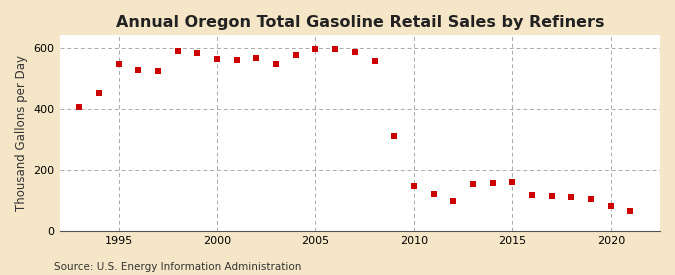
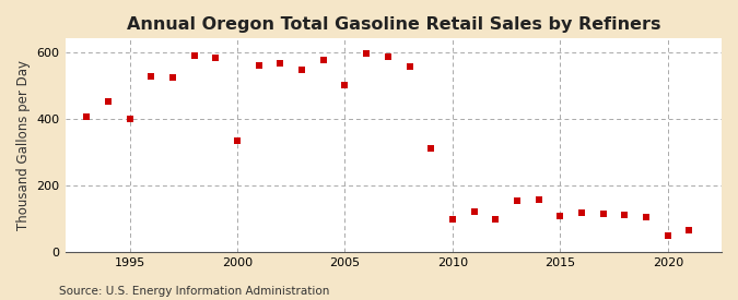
1995: 547 -> 400
2000: 562 -> 335
2005: 595 -> 500
2010: 148 -> 100
2015: 160 -> 110
2020: 82 -> 50
